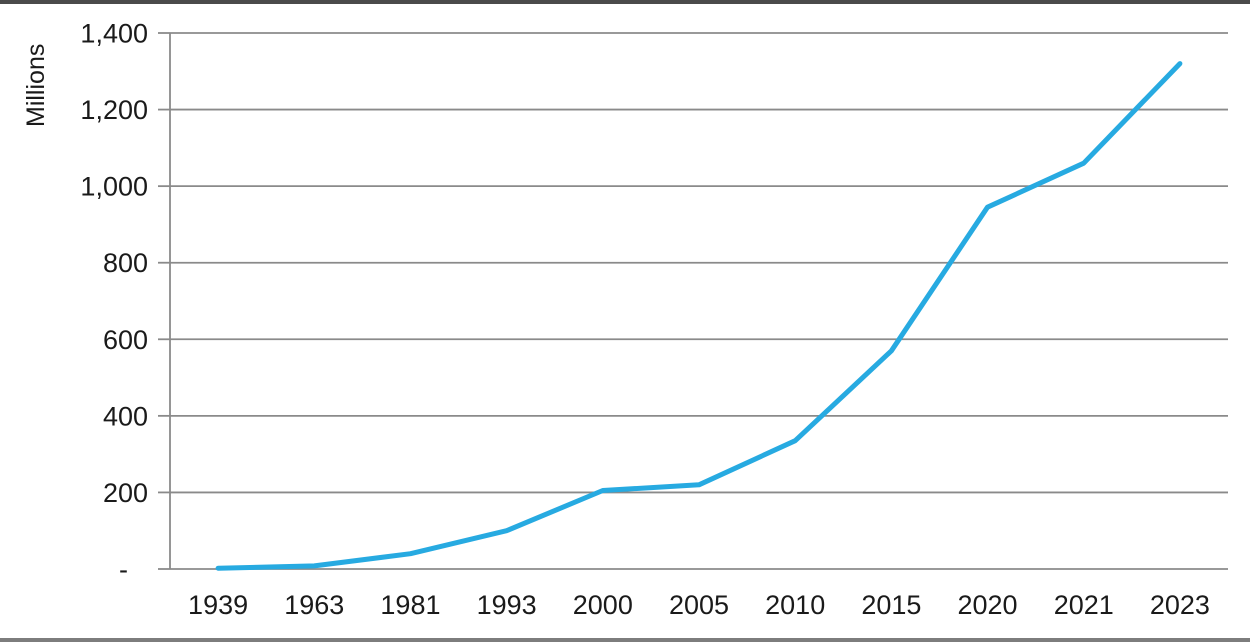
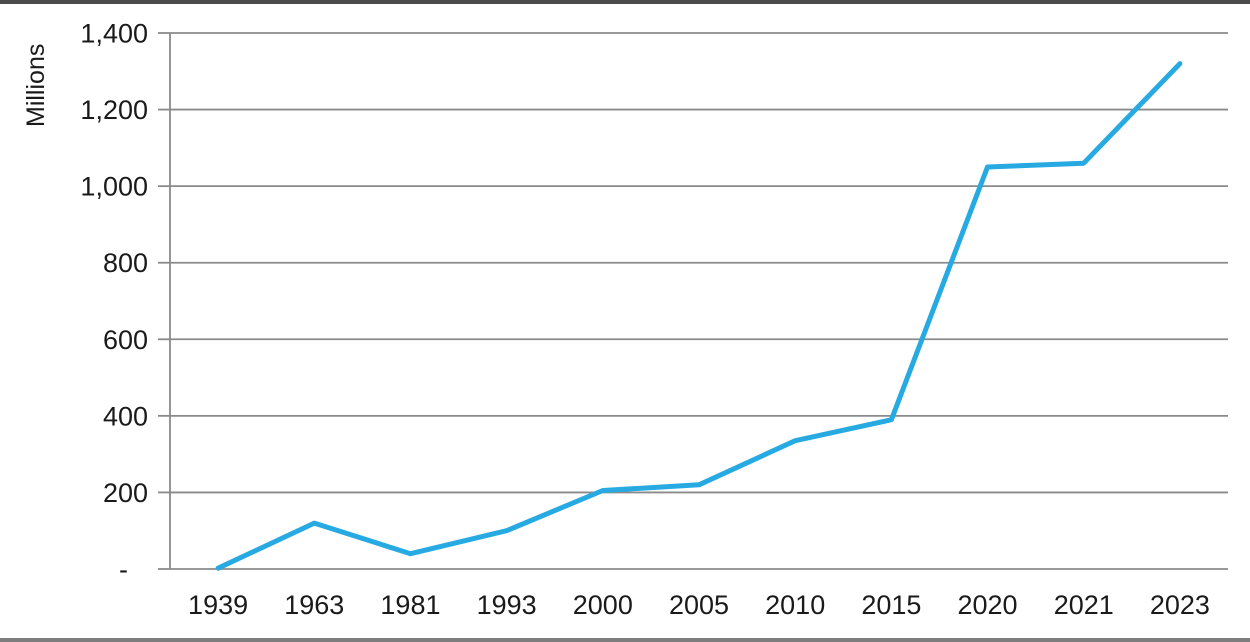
1963: 10 -> 120
2015: 570 -> 390
2020: 940 -> 1050
